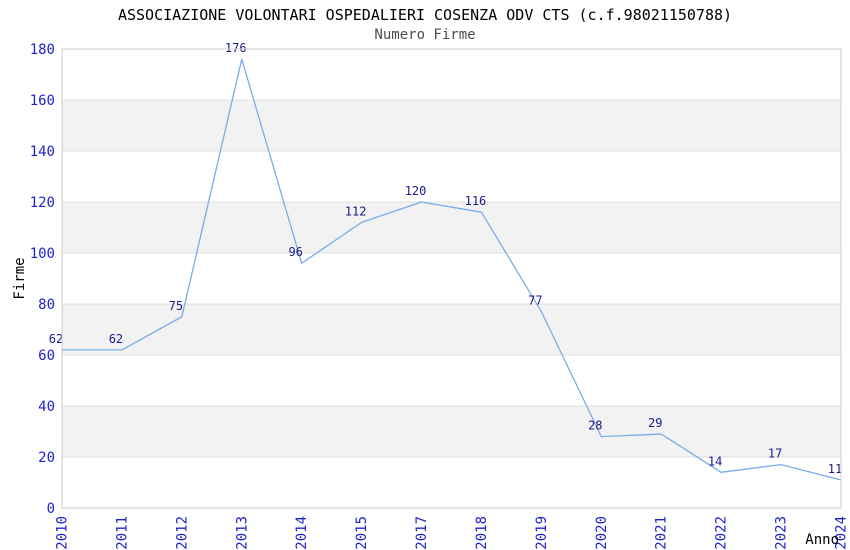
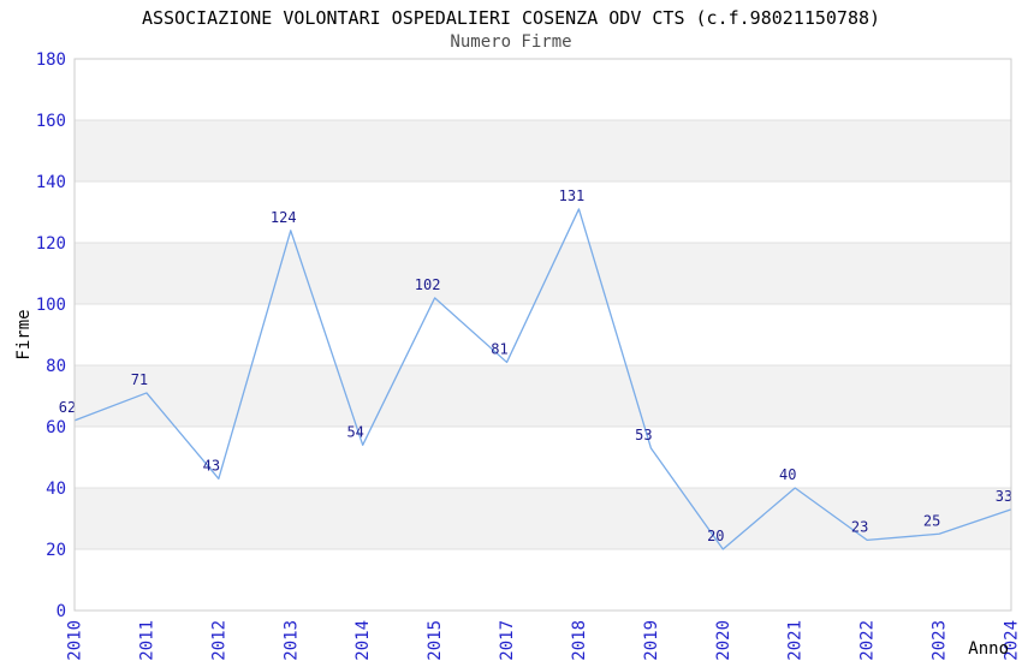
2011: 62 -> 71
2012: 75 -> 43
2013: 176 -> 124
2014: 96 -> 54
2015: 112 -> 102
2017: 120 -> 81
2018: 116 -> 131
2019: 77 -> 53
2020: 28 -> 20
2021: 29 -> 40
2022: 14 -> 23
2023: 17 -> 25
2024: 11 -> 33
